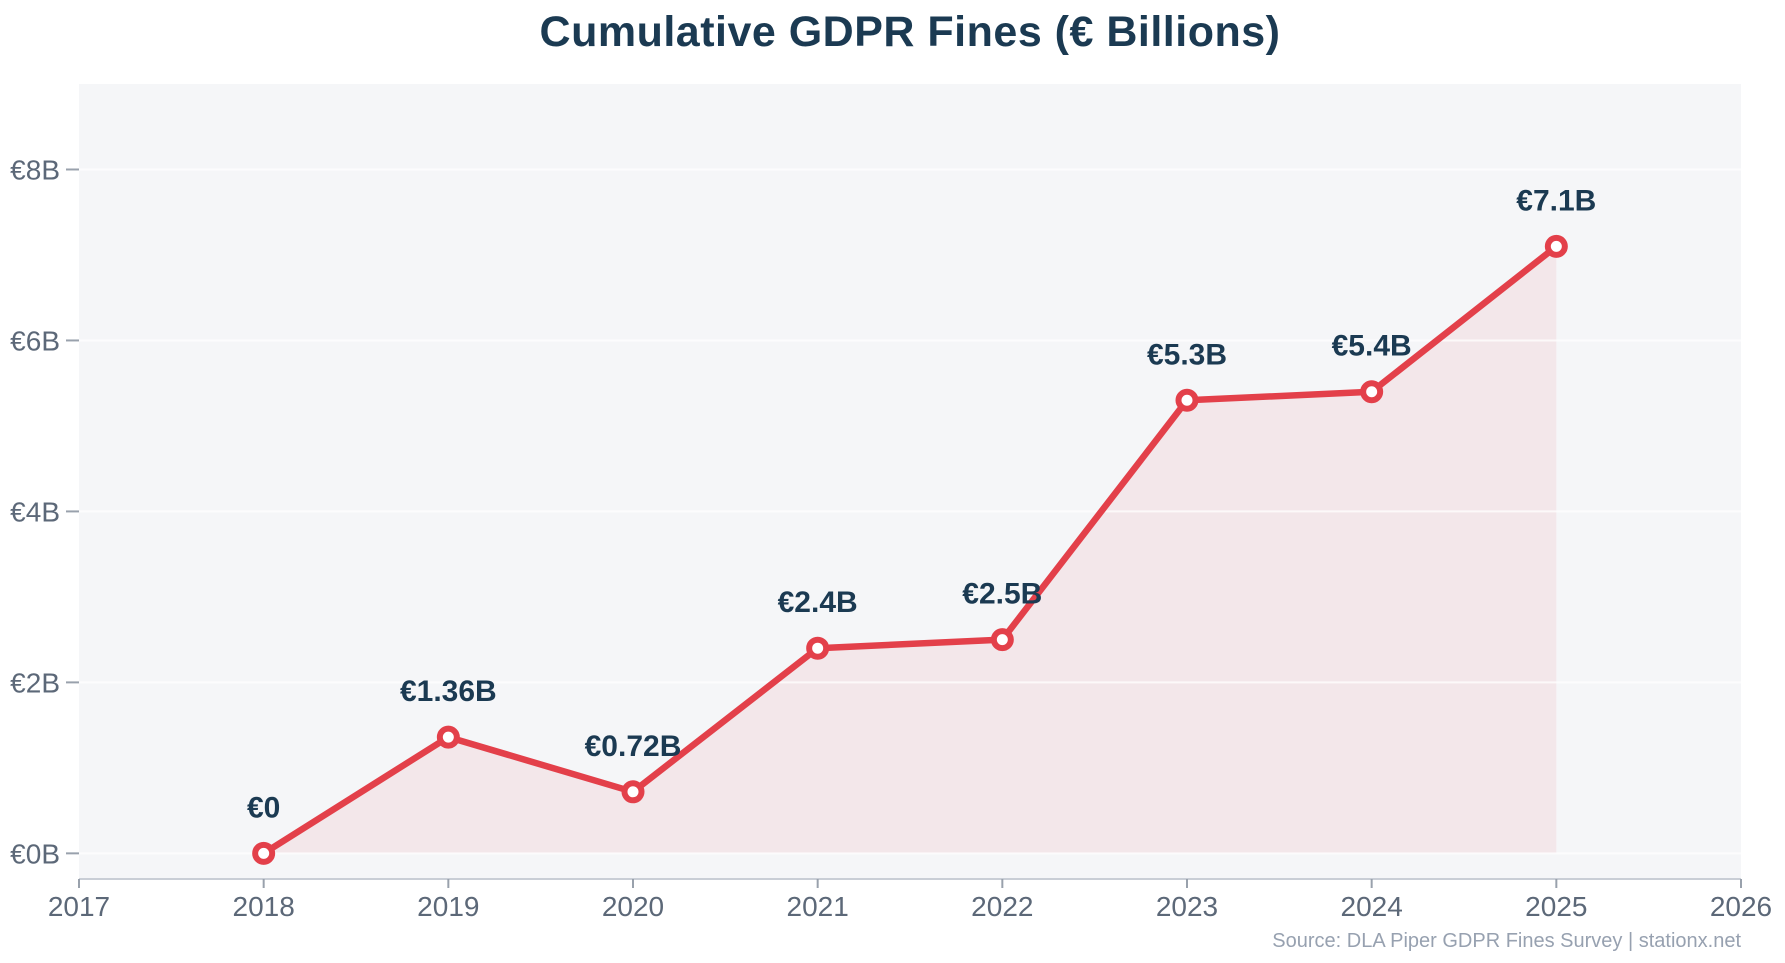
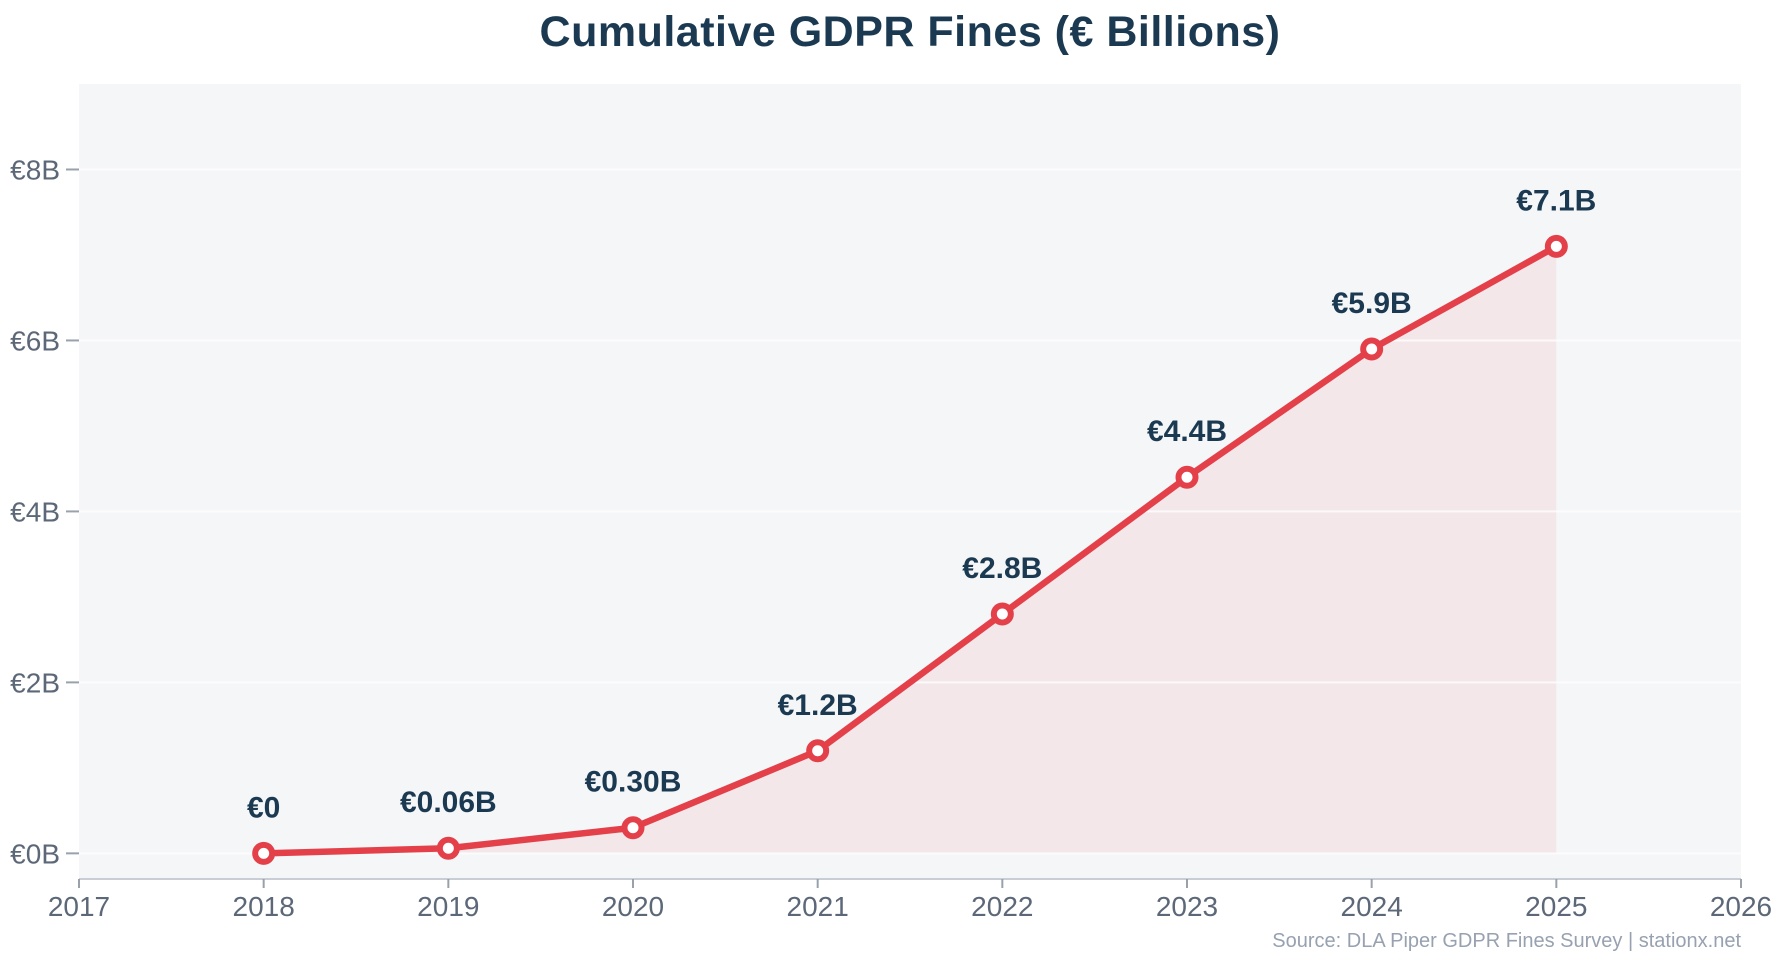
2019: €1.36B -> €0.06B
2020: €0.72B -> €0.30B
2021: €2.4B -> €1.2B
2022: €2.5B -> €2.8B
2023: €5.3B -> €4.4B
2024: €5.4B -> €5.9B
